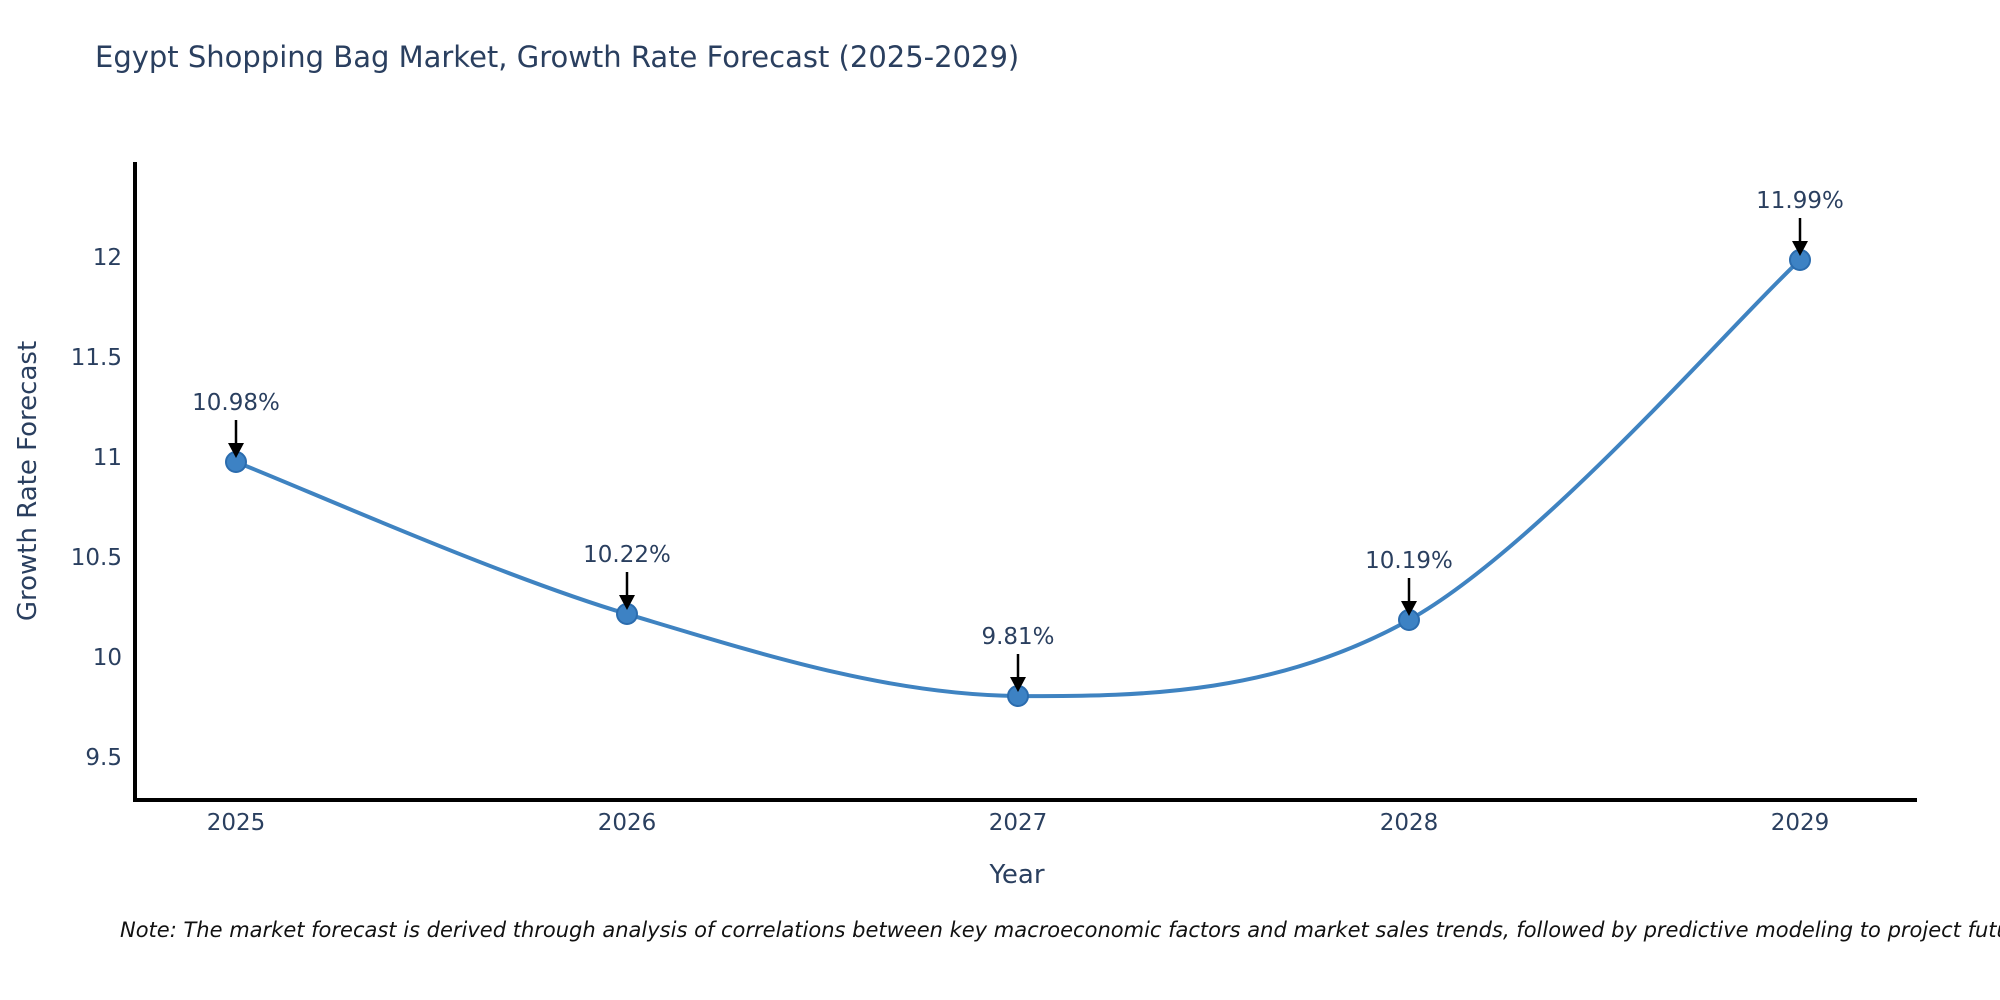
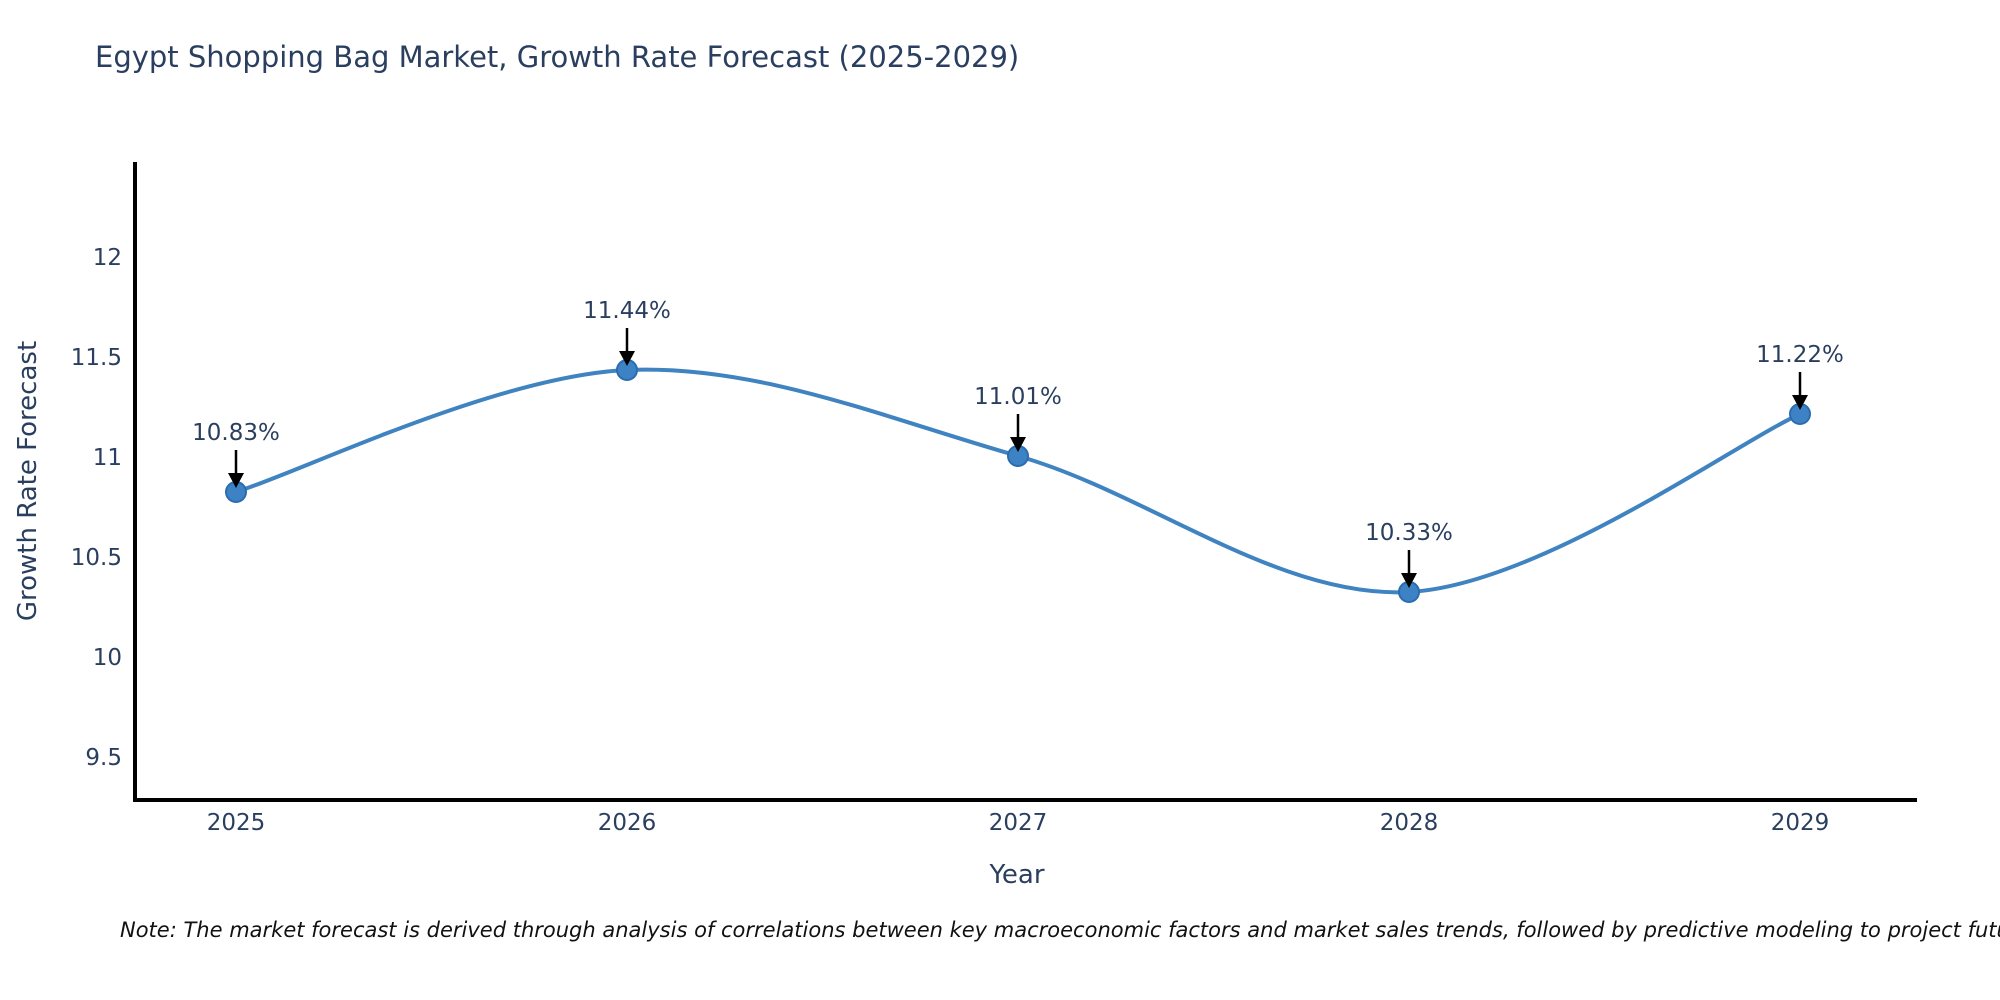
2025: 10.98% -> 10.83%
2026: 10.22% -> 11.44%
2027: 9.81% -> 11.01%
2028: 10.19% -> 10.33%
2029: 11.99% -> 11.22%
